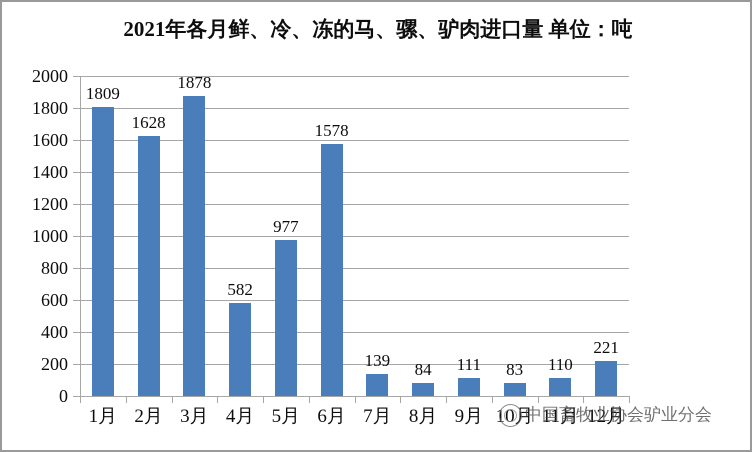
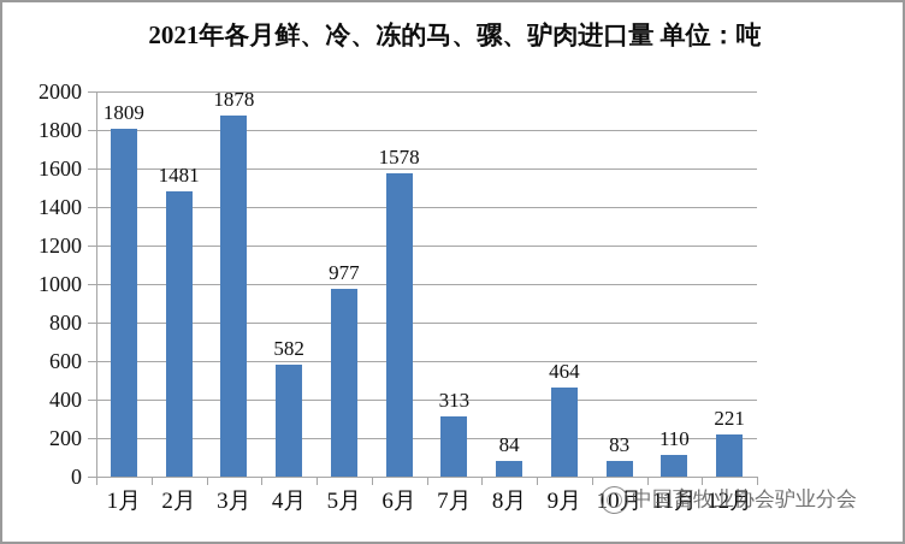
2月: 1628 -> 1481
7月: 139 -> 313
9月: 111 -> 464
